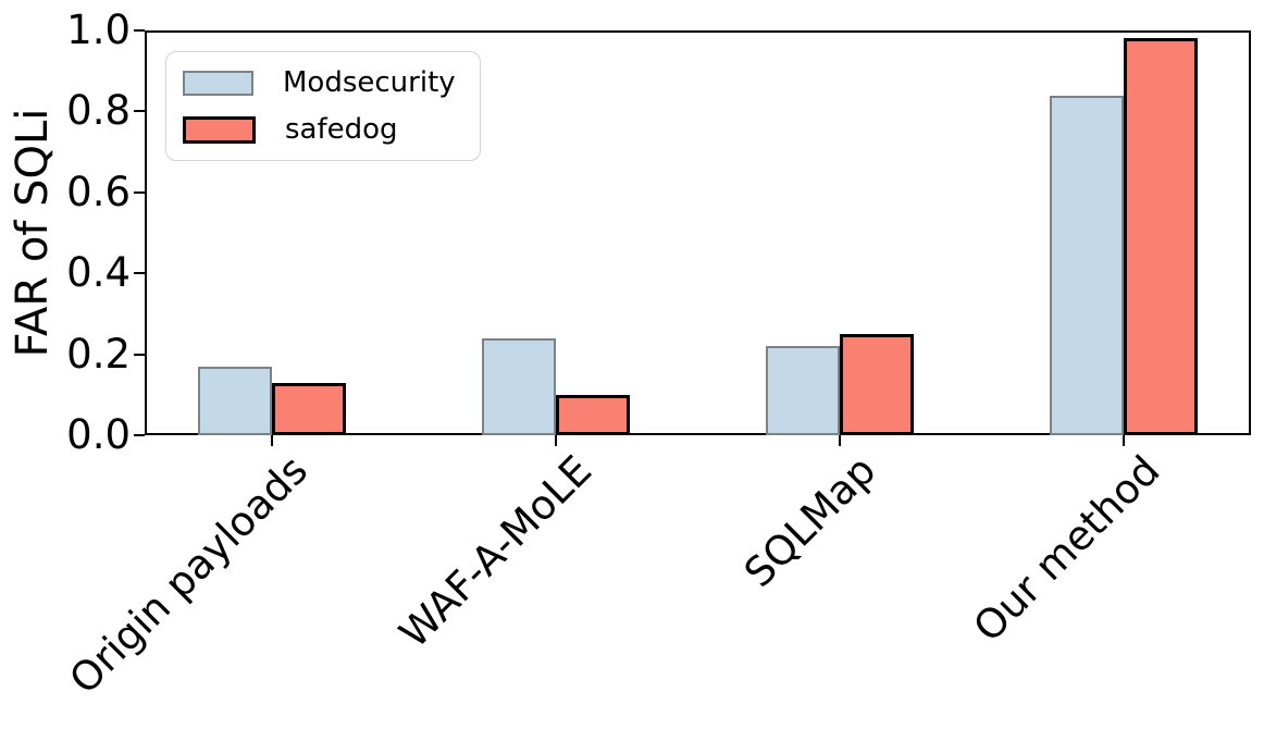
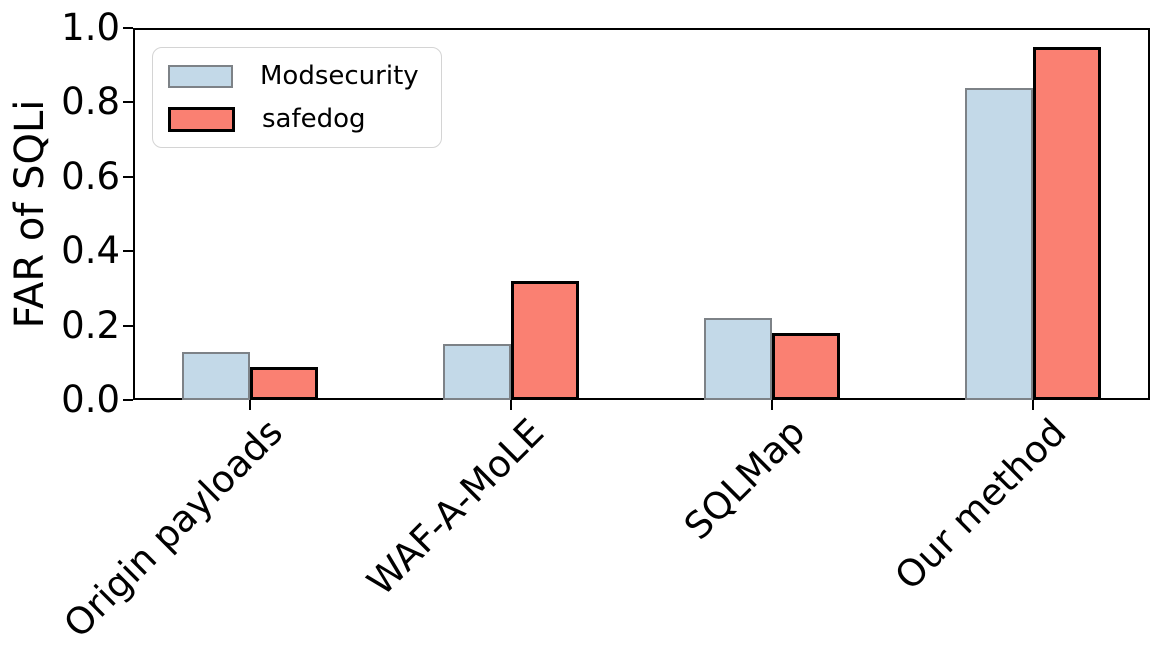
Modsecurity/Origin payloads: 0.17 -> 0.13
safedog/Origin payloads: 0.13 -> 0.09
Modsecurity/WAF-A-MoLE: 0.24 -> 0.15
safedog/WAF-A-MoLE: 0.10 -> 0.32
safedog/SQLMap: 0.25 -> 0.18
safedog/Our method: 0.98 -> 0.95
